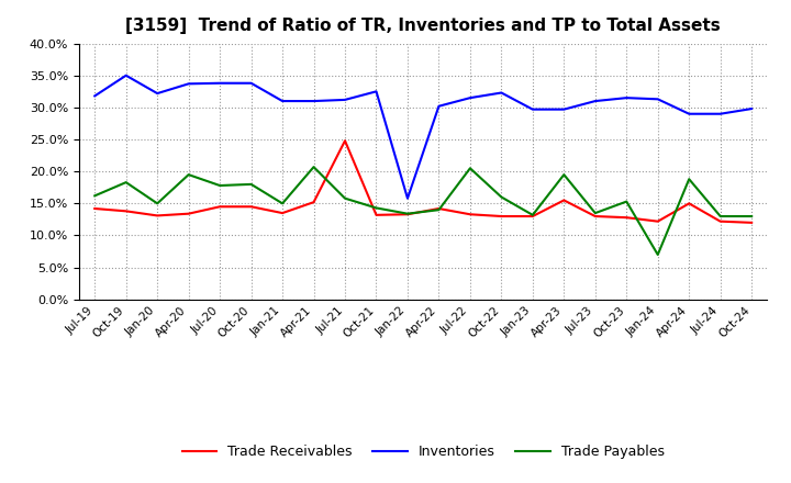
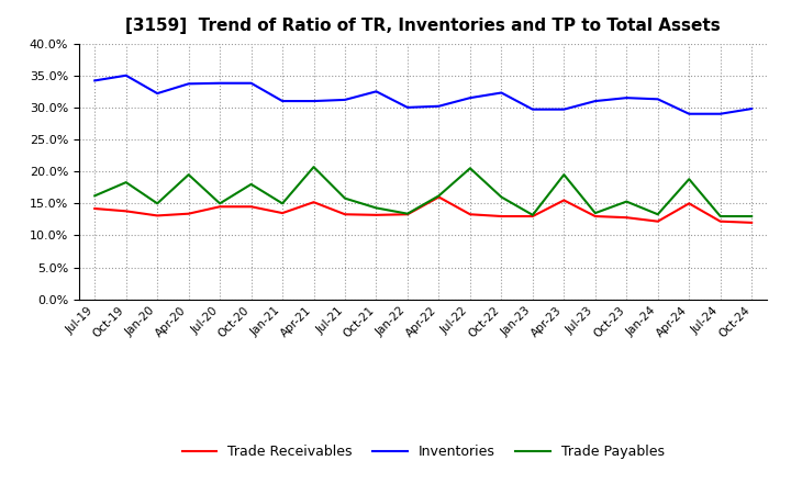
Inventories/Jul-19: 31.8% -> 34.2%
Trade Payables/Jul-20: 17.8% -> 15.0%
Trade Receivables/Jul-21: 24.8% -> 13.3%
Inventories/Jan-22: 15.8% -> 30.0%
Trade Receivables/Apr-22: 14.2% -> 16.0%
Trade Payables/Apr-22: 14.0% -> 16.2%
Trade Payables/Jan-24: 7.0% -> 13.3%
